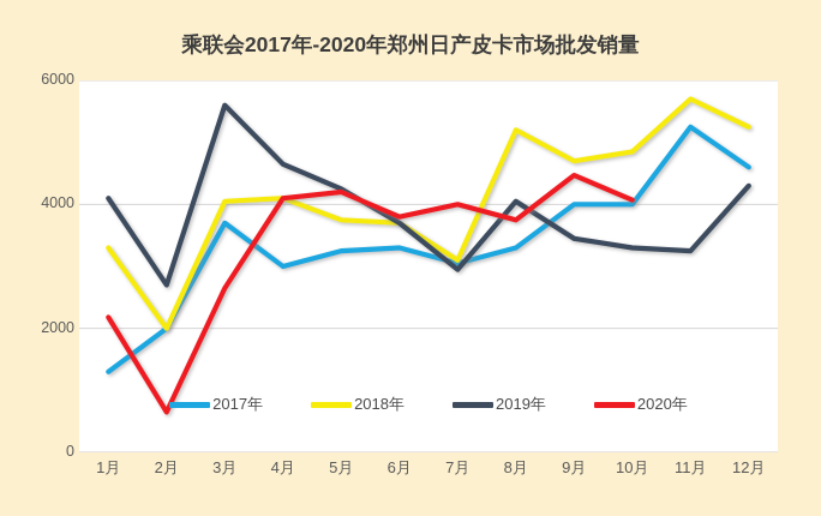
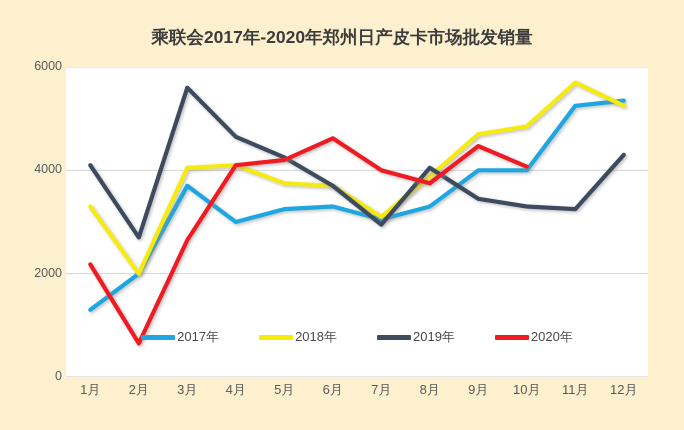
2020年/6月: 3800 -> 4600
2018年/8月: 5200 -> 3900
2017年/12月: 4600 -> 5400
